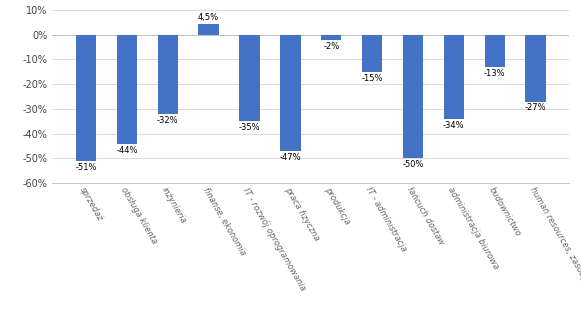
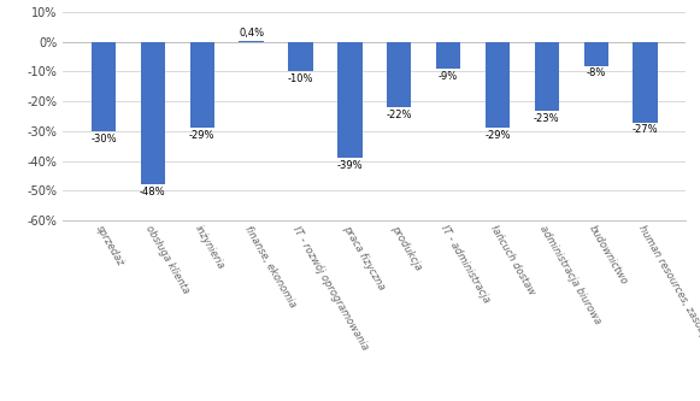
sprzedaż: -51% -> -30%
obsługa klienta: -44% -> -48%
inżynieria: -32% -> -29%
finanse, ekonomia: 4,5% -> 0,4%
IT - rozwój oprogramowania: -35% -> -10%
praca fizyczna: -47% -> -39%
produkcja: -2% -> -22%
IT - administracja: -15% -> -9%
łańcuch dostaw: -50% -> -29%
administracja biurowa: -34% -> -23%
budownictwo: -13% -> -8%
